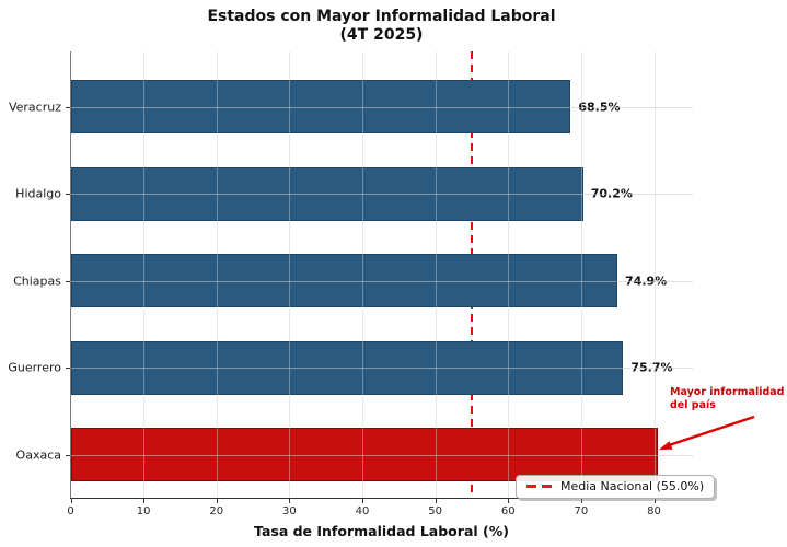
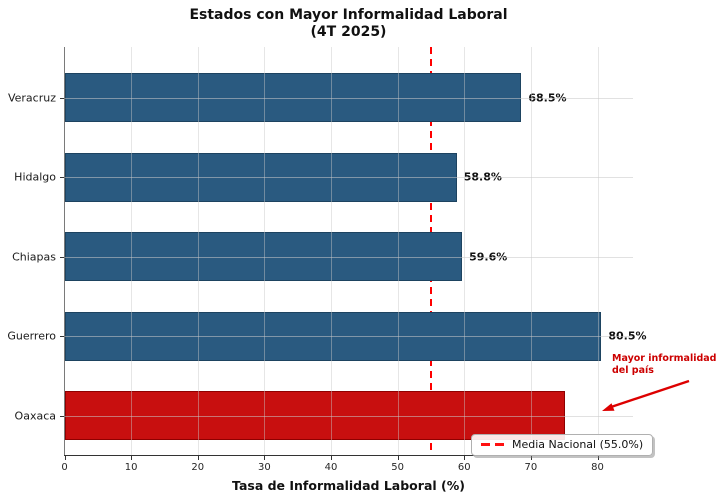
Hidalgo: 70.2% -> 58.8%
Chiapas: 74.9% -> 59.6%
Guerrero: 75.7% -> 80.5%
Oaxaca: 80 -> 75
